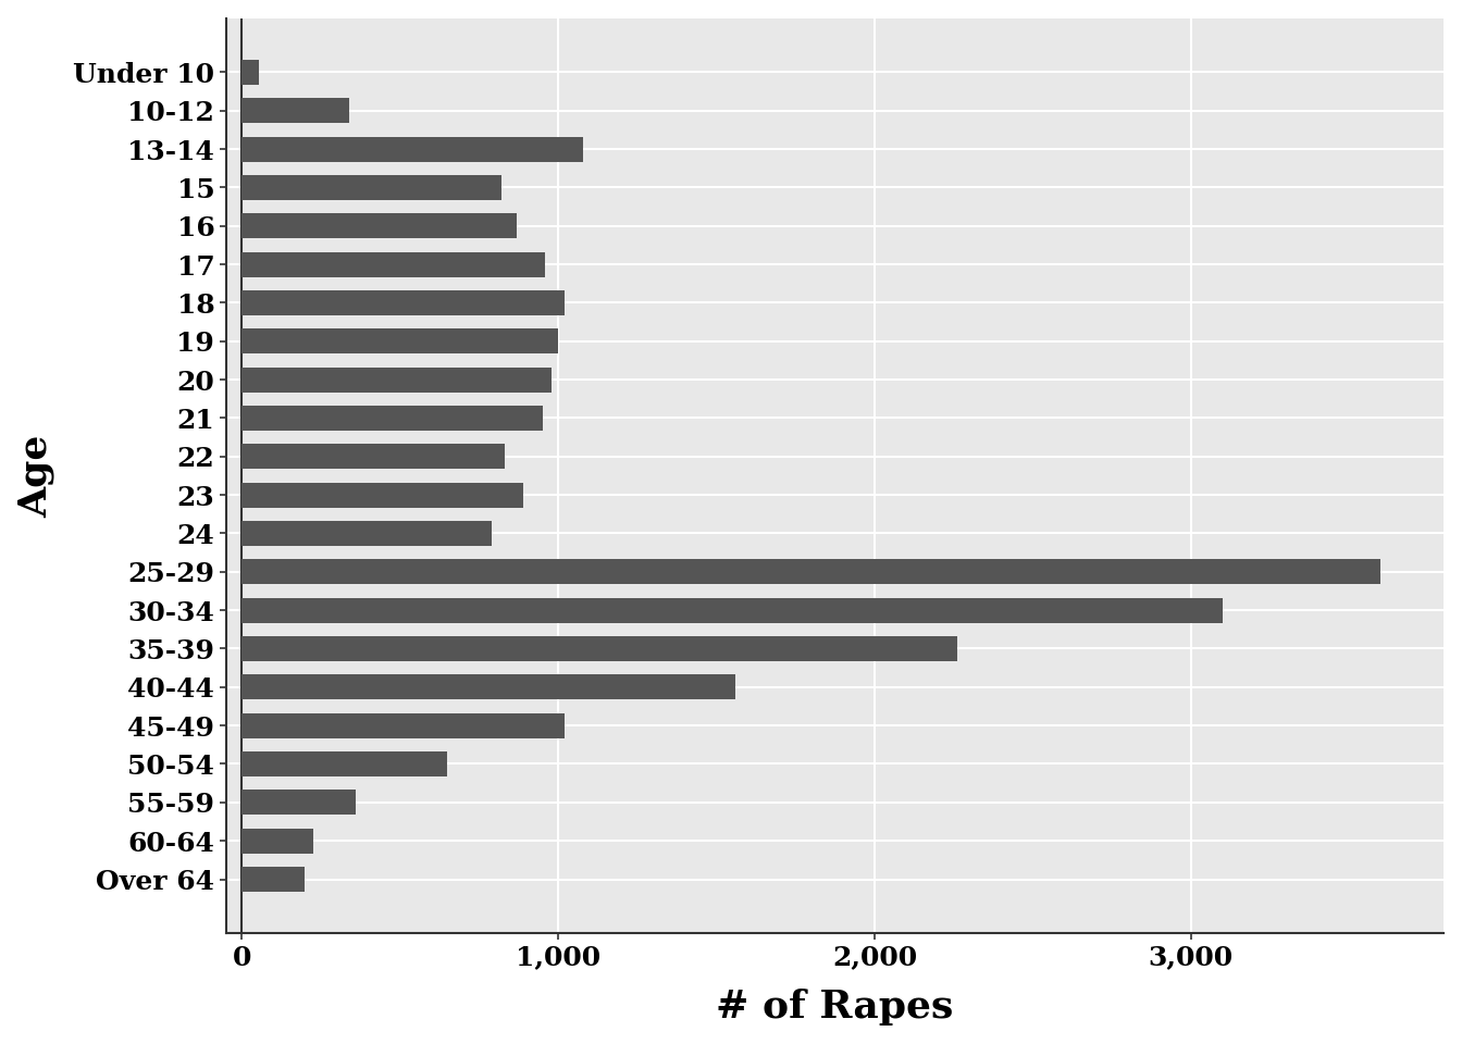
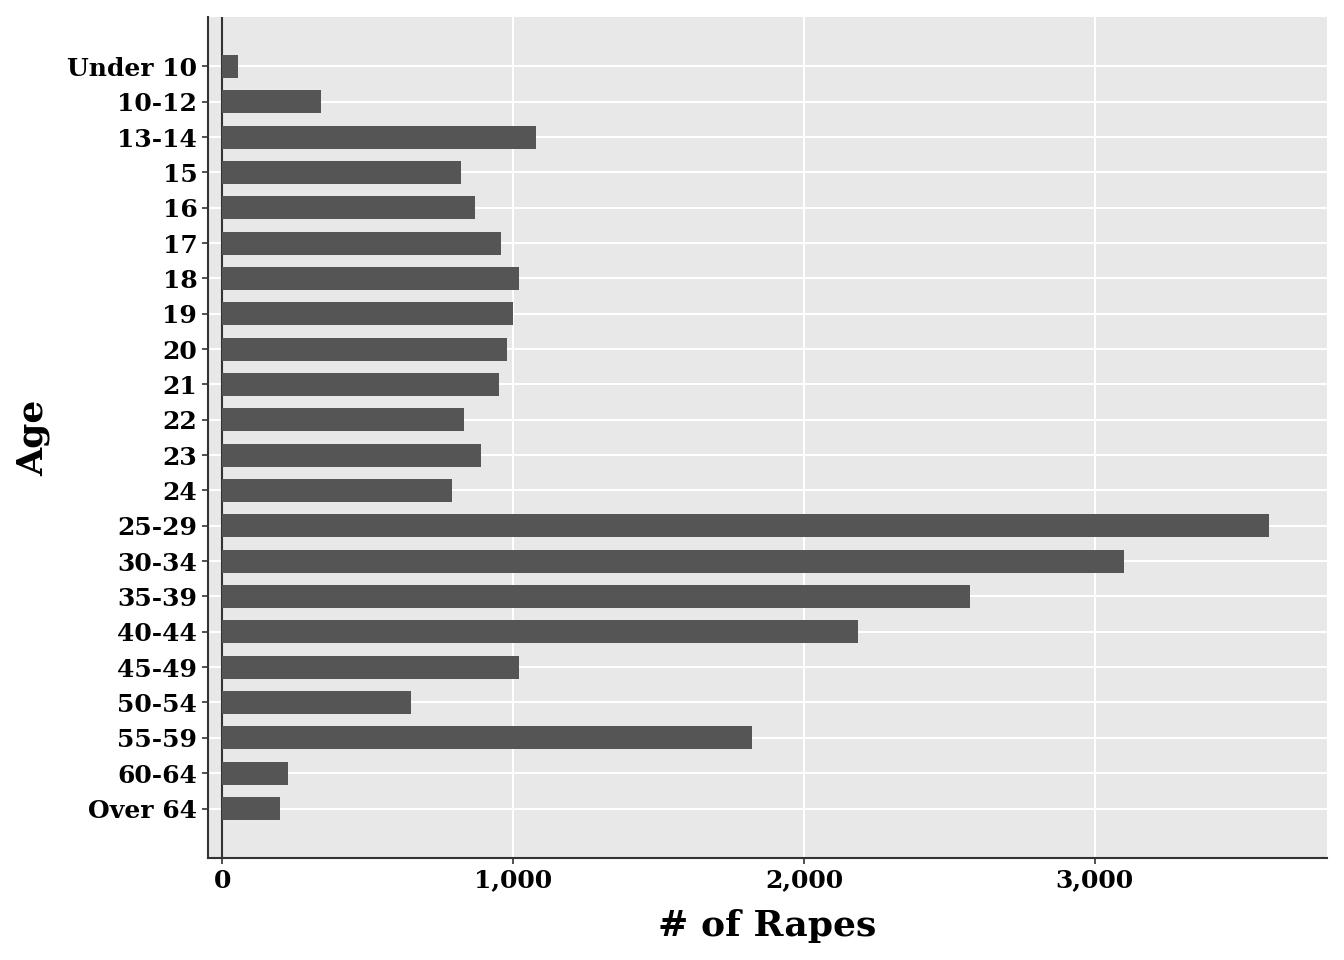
35-39: 2,260 -> 2,570
40-44: 1,560 -> 2,185
55-59: 360 -> 1,820
